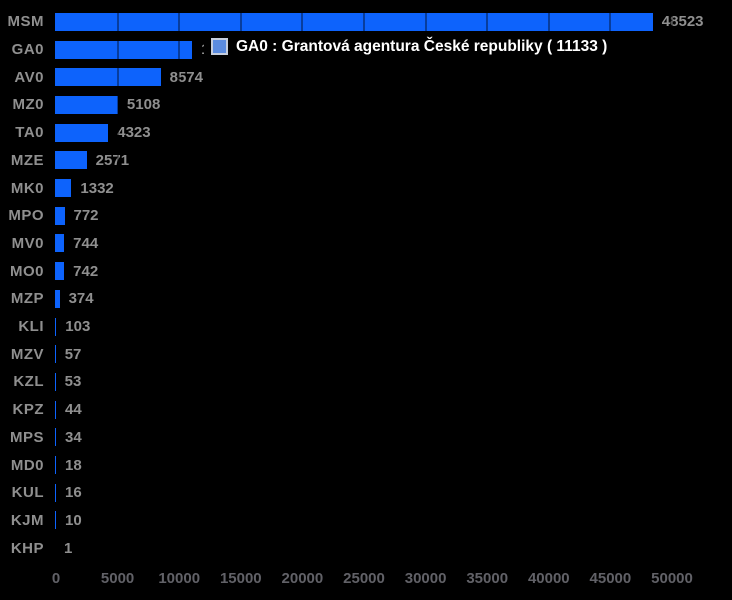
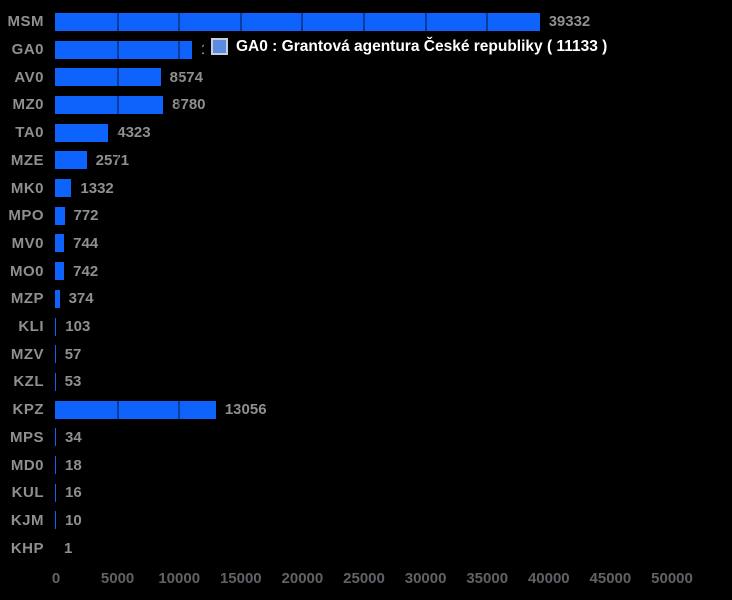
MSM: 48523 -> 39332
MZ0: 5108 -> 8780
KPZ: 44 -> 13056
